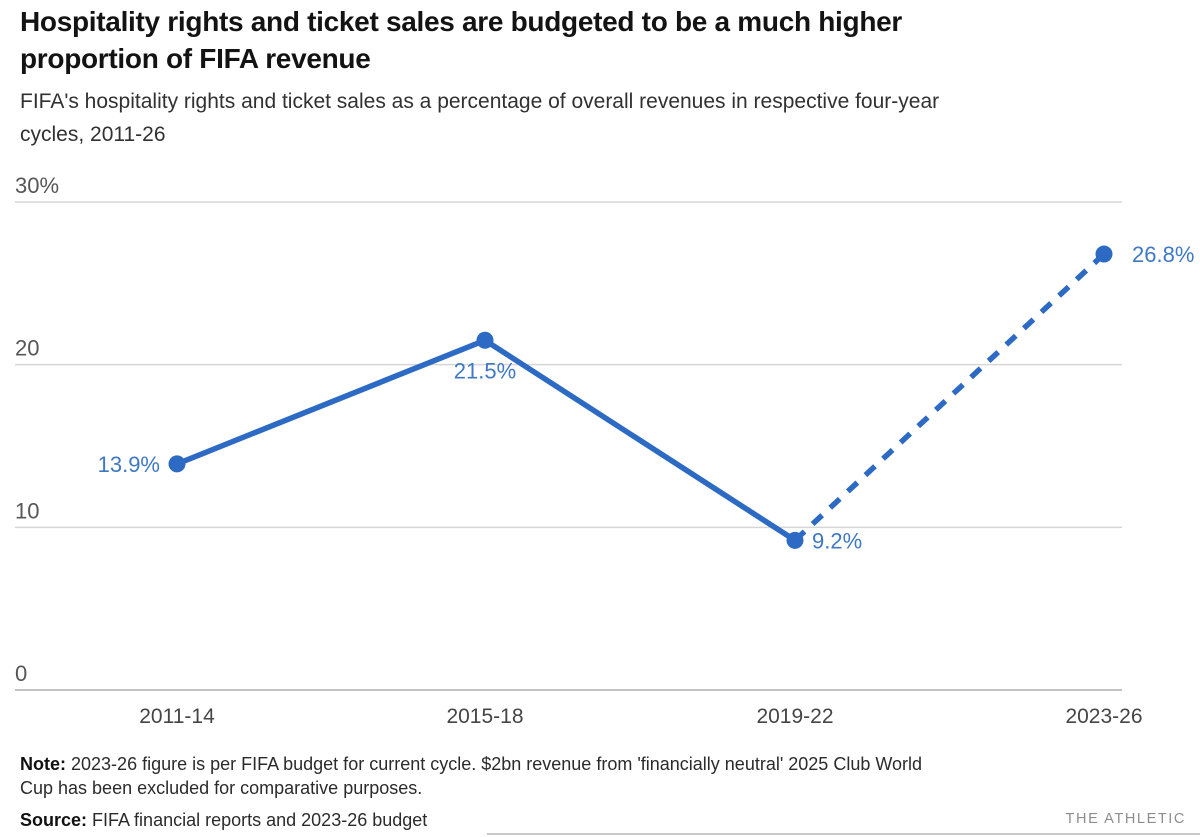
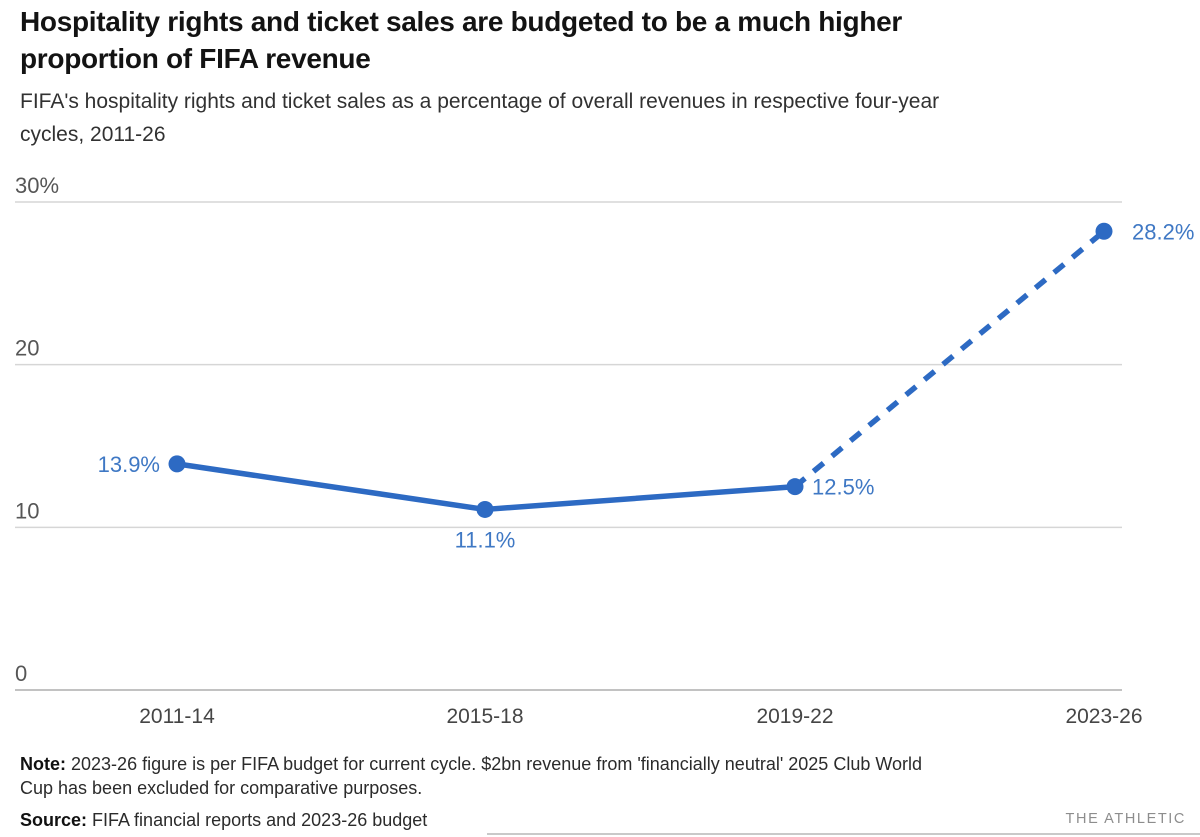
2015-18: 21.5% -> 11.1%
2019-22: 9.2% -> 12.5%
2023-26: 26.8% -> 28.2%
